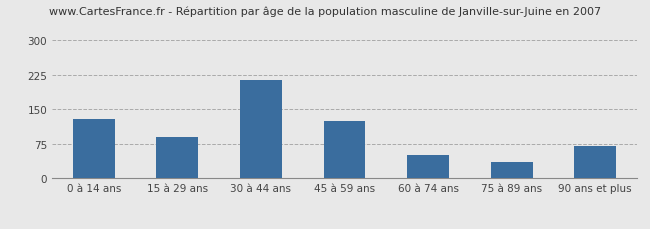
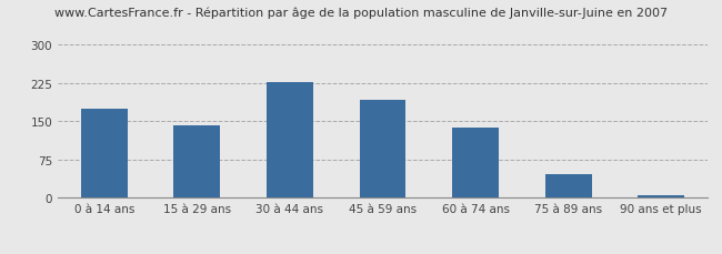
0 à 14 ans: 130 -> 175
15 à 29 ans: 90 -> 143
30 à 44 ans: 215 -> 226
45 à 59 ans: 125 -> 192
60 à 74 ans: 50 -> 138
75 à 89 ans: 35 -> 47
90 ans et plus: 70 -> 5
